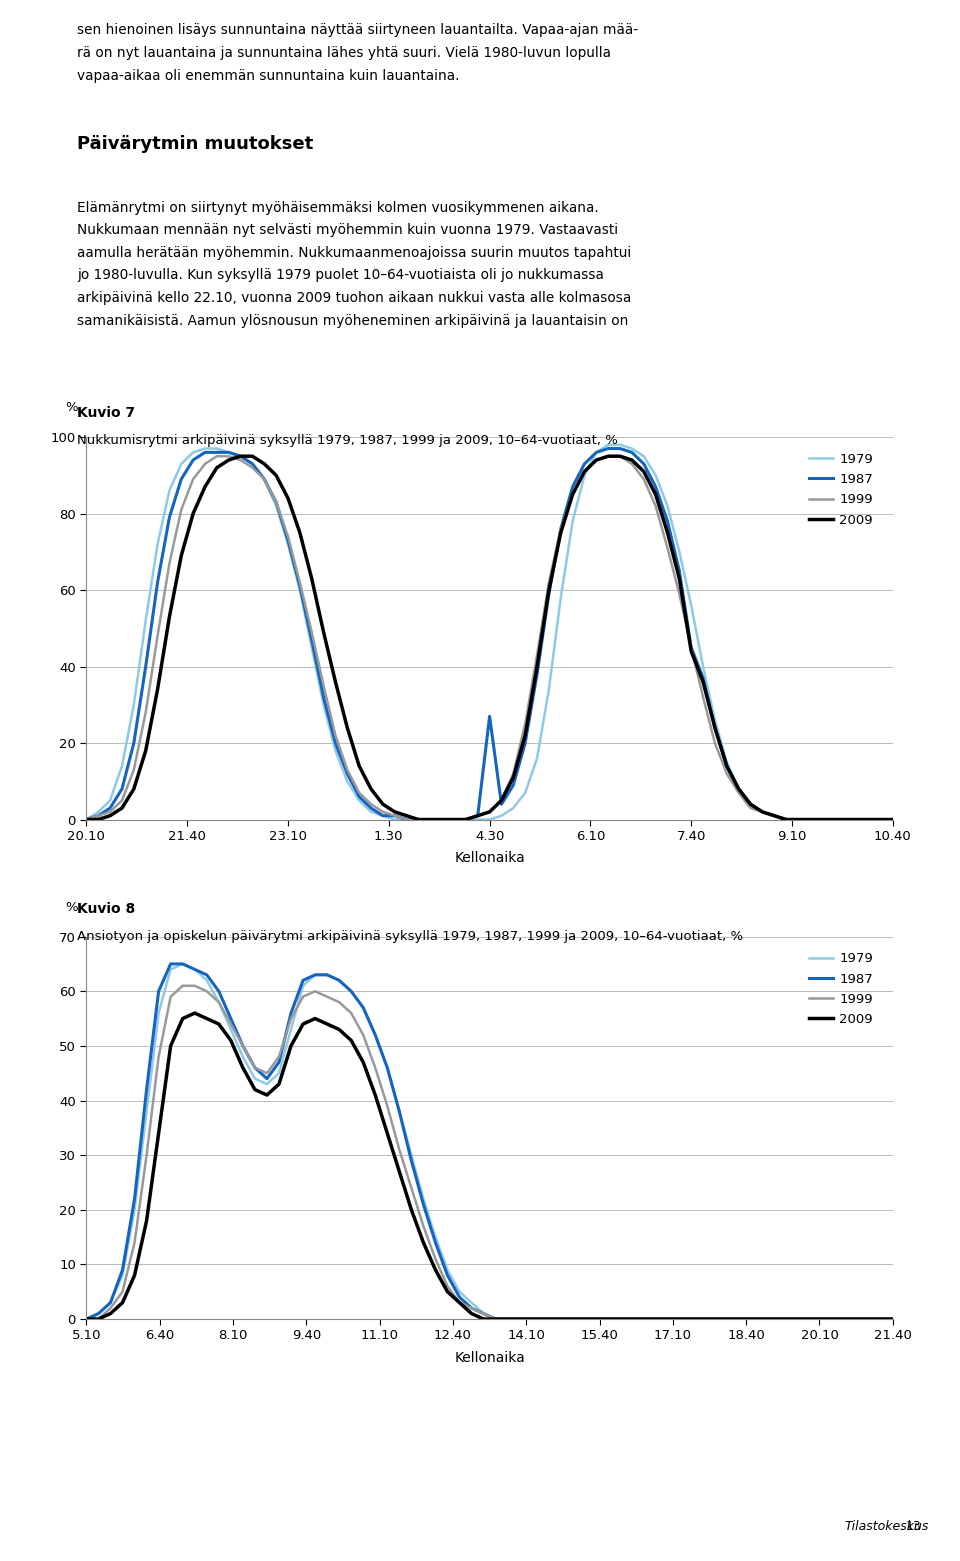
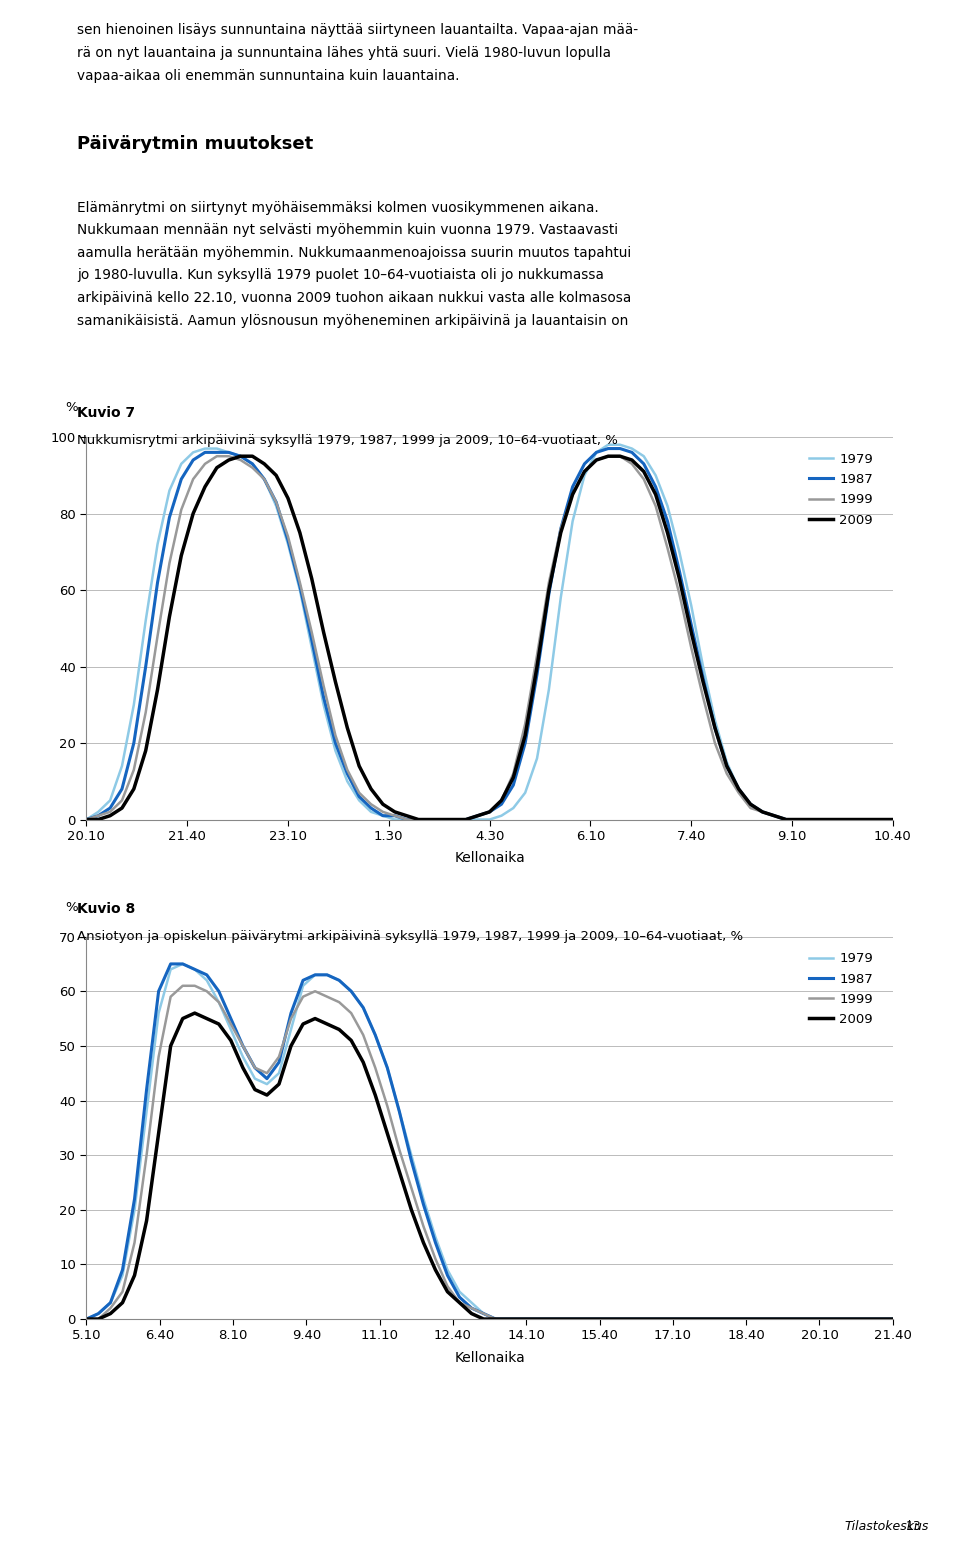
1987/4.30: 27 -> 2
1987/7.40: 45 -> 51
2009/7.40: 44 -> 49
